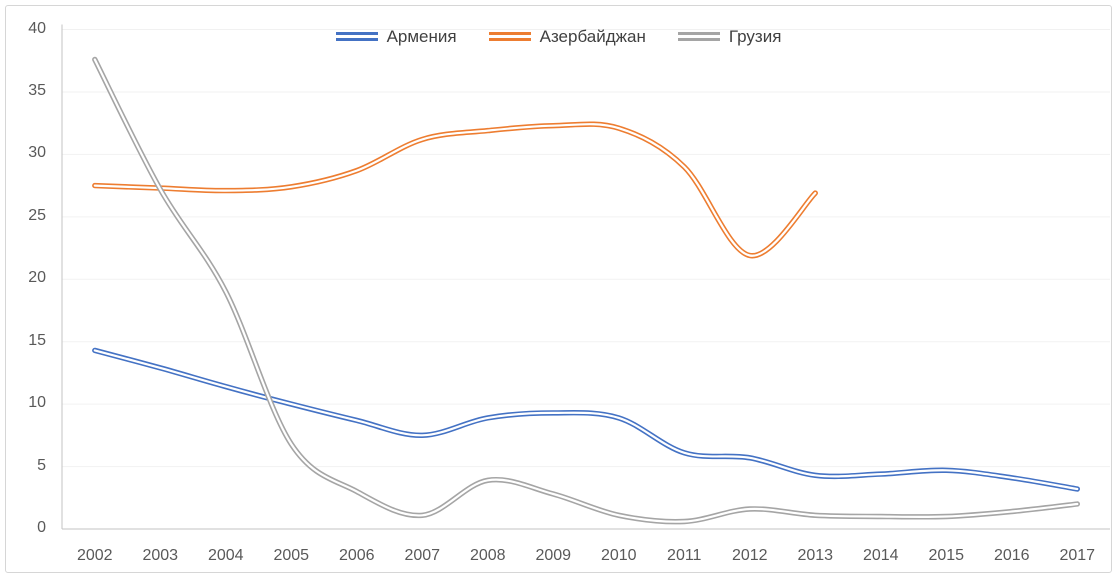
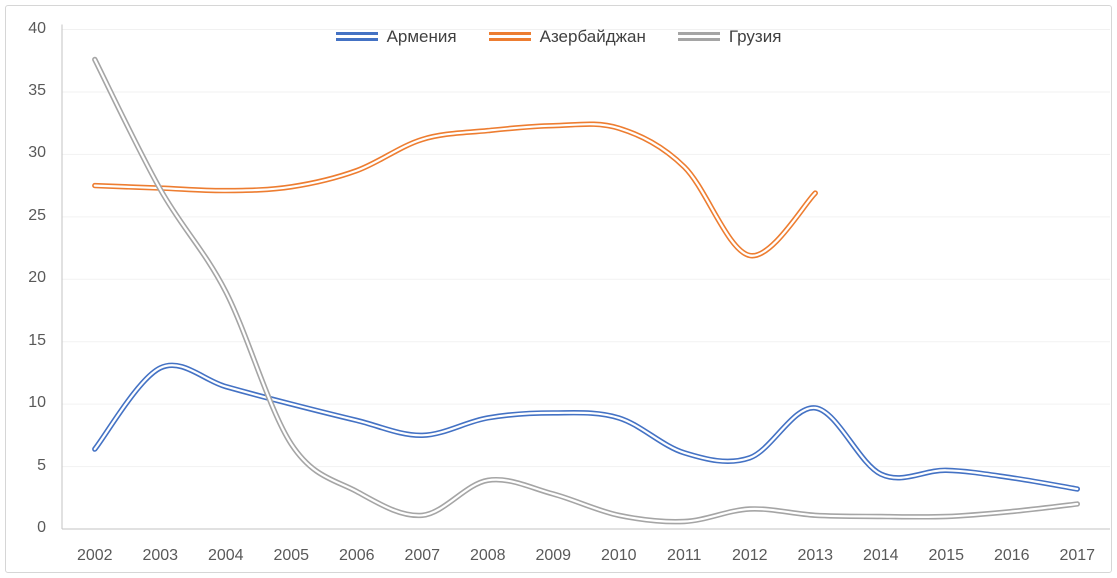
Армения/2002: 14.3 -> 6.4
Армения/2013: 4.3 -> 9.7
